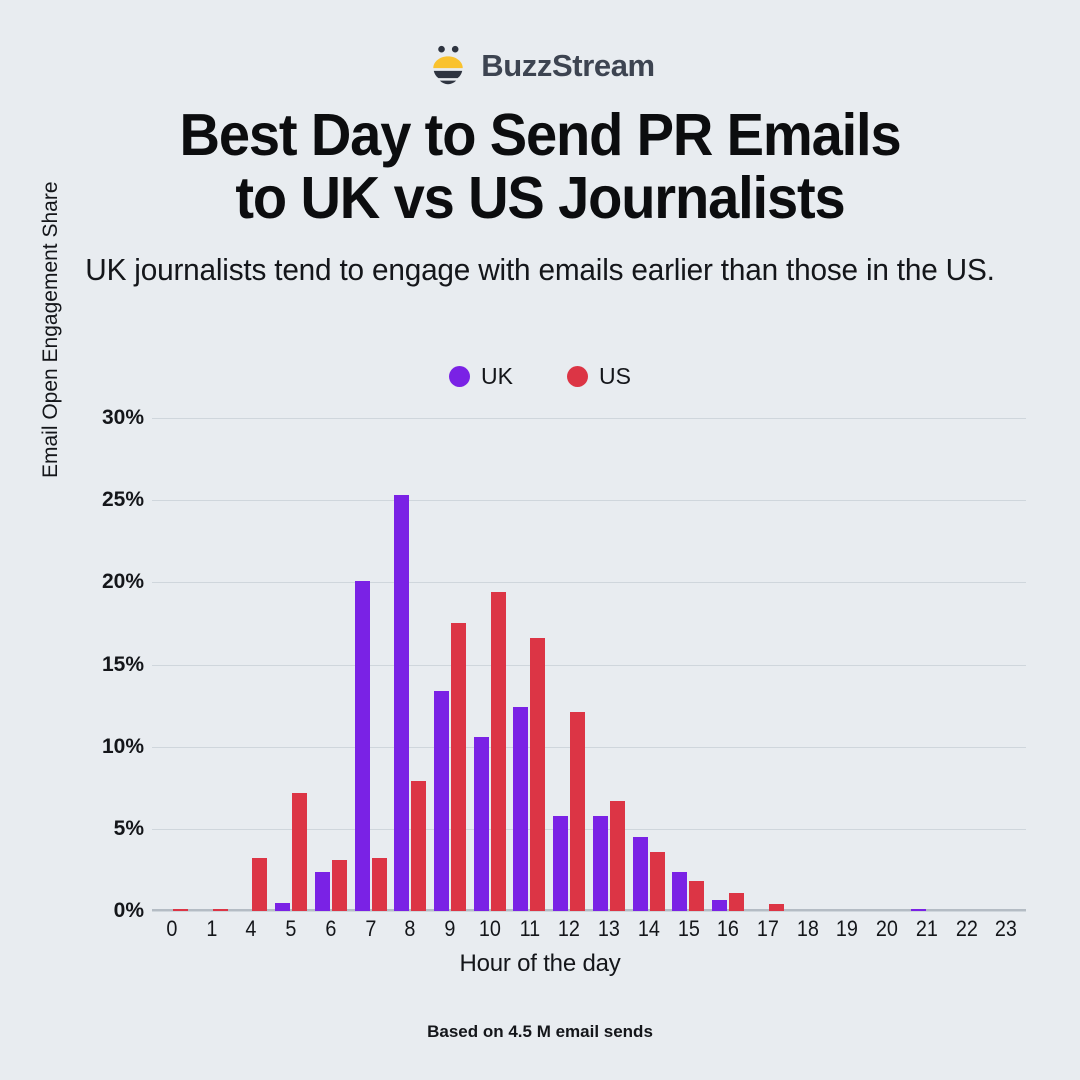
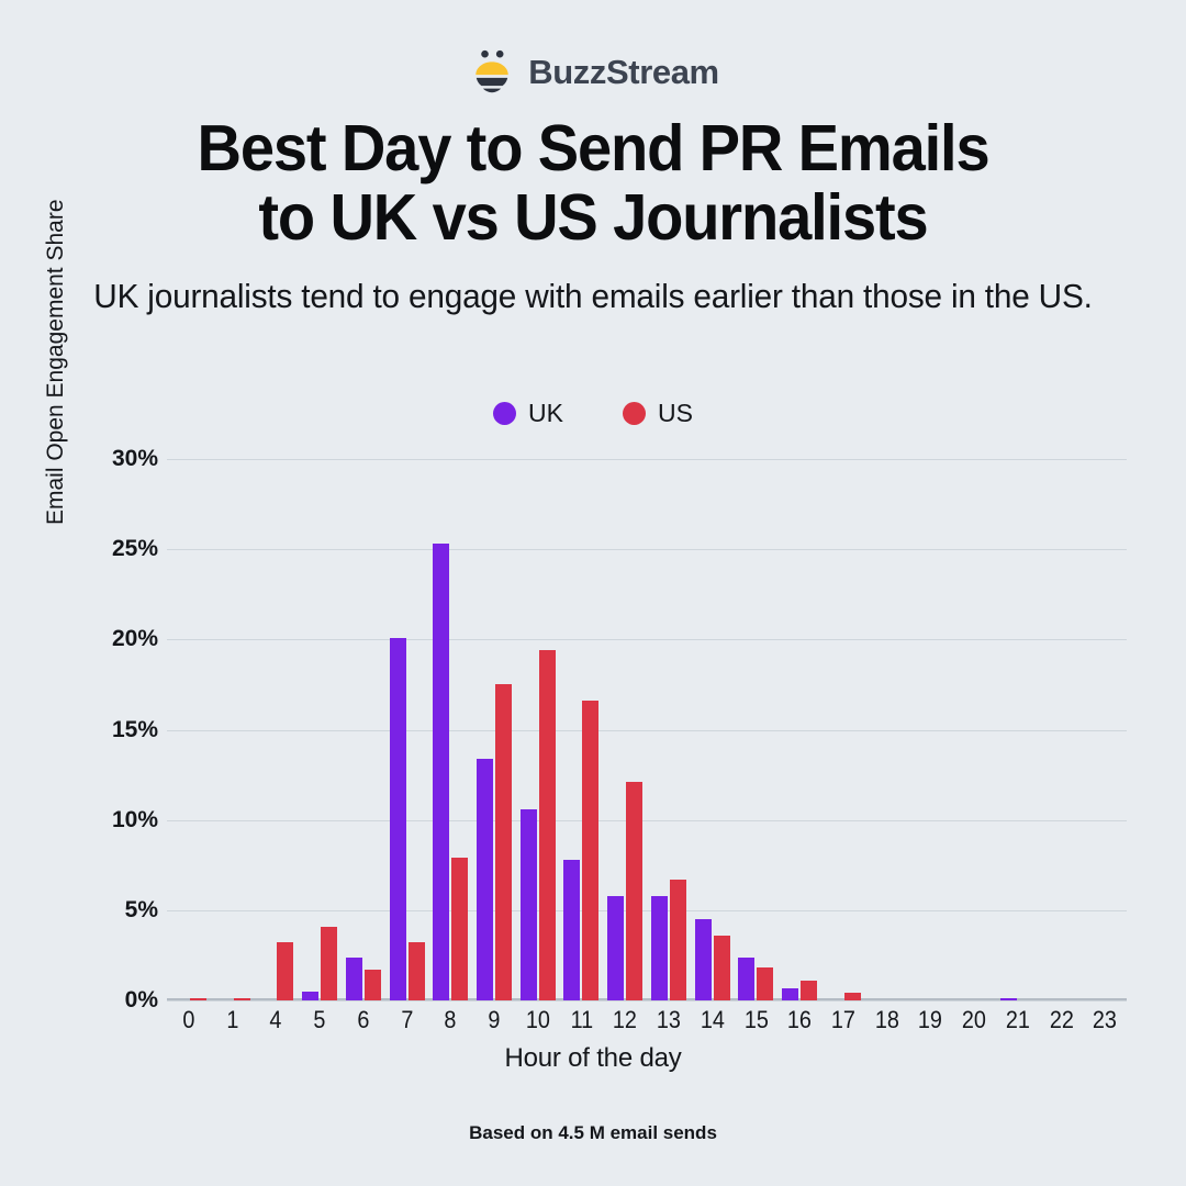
US/5: 7.2% -> 4.1%
US/6: 3.1% -> 1.7%
UK/11: 12.4% -> 7.8%
